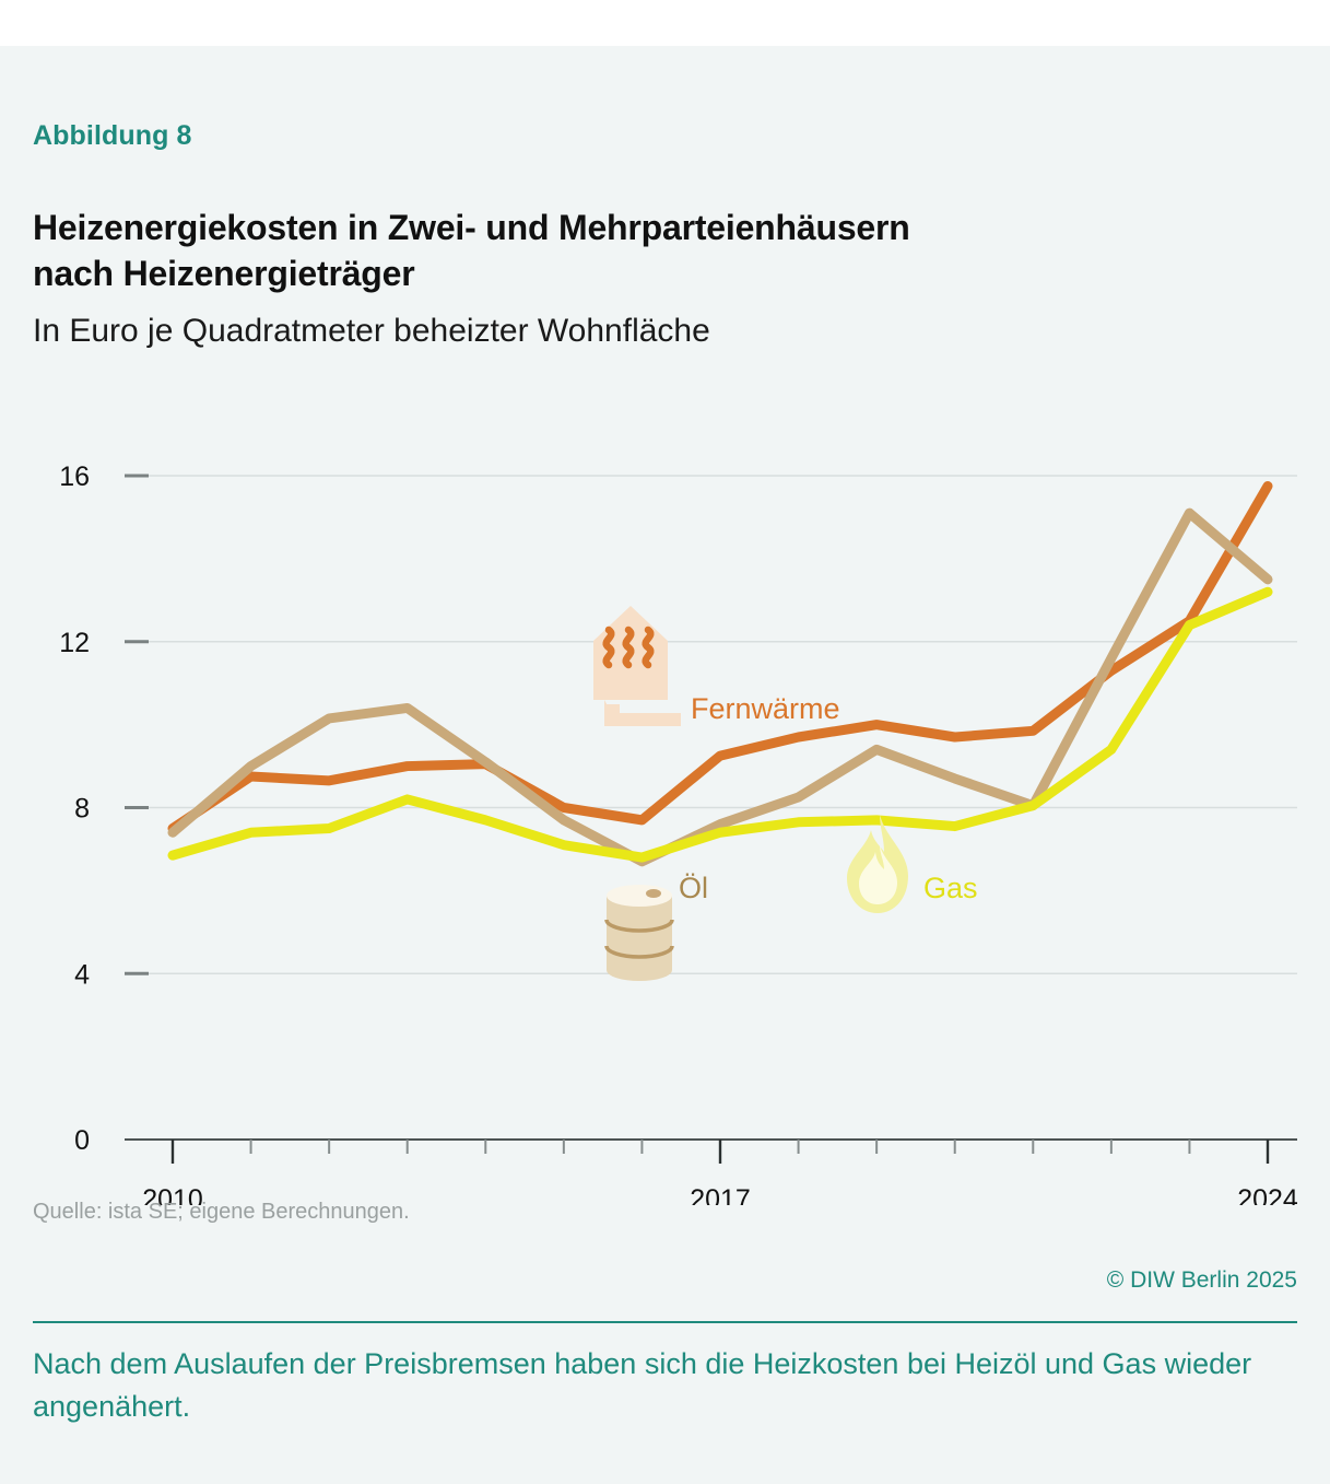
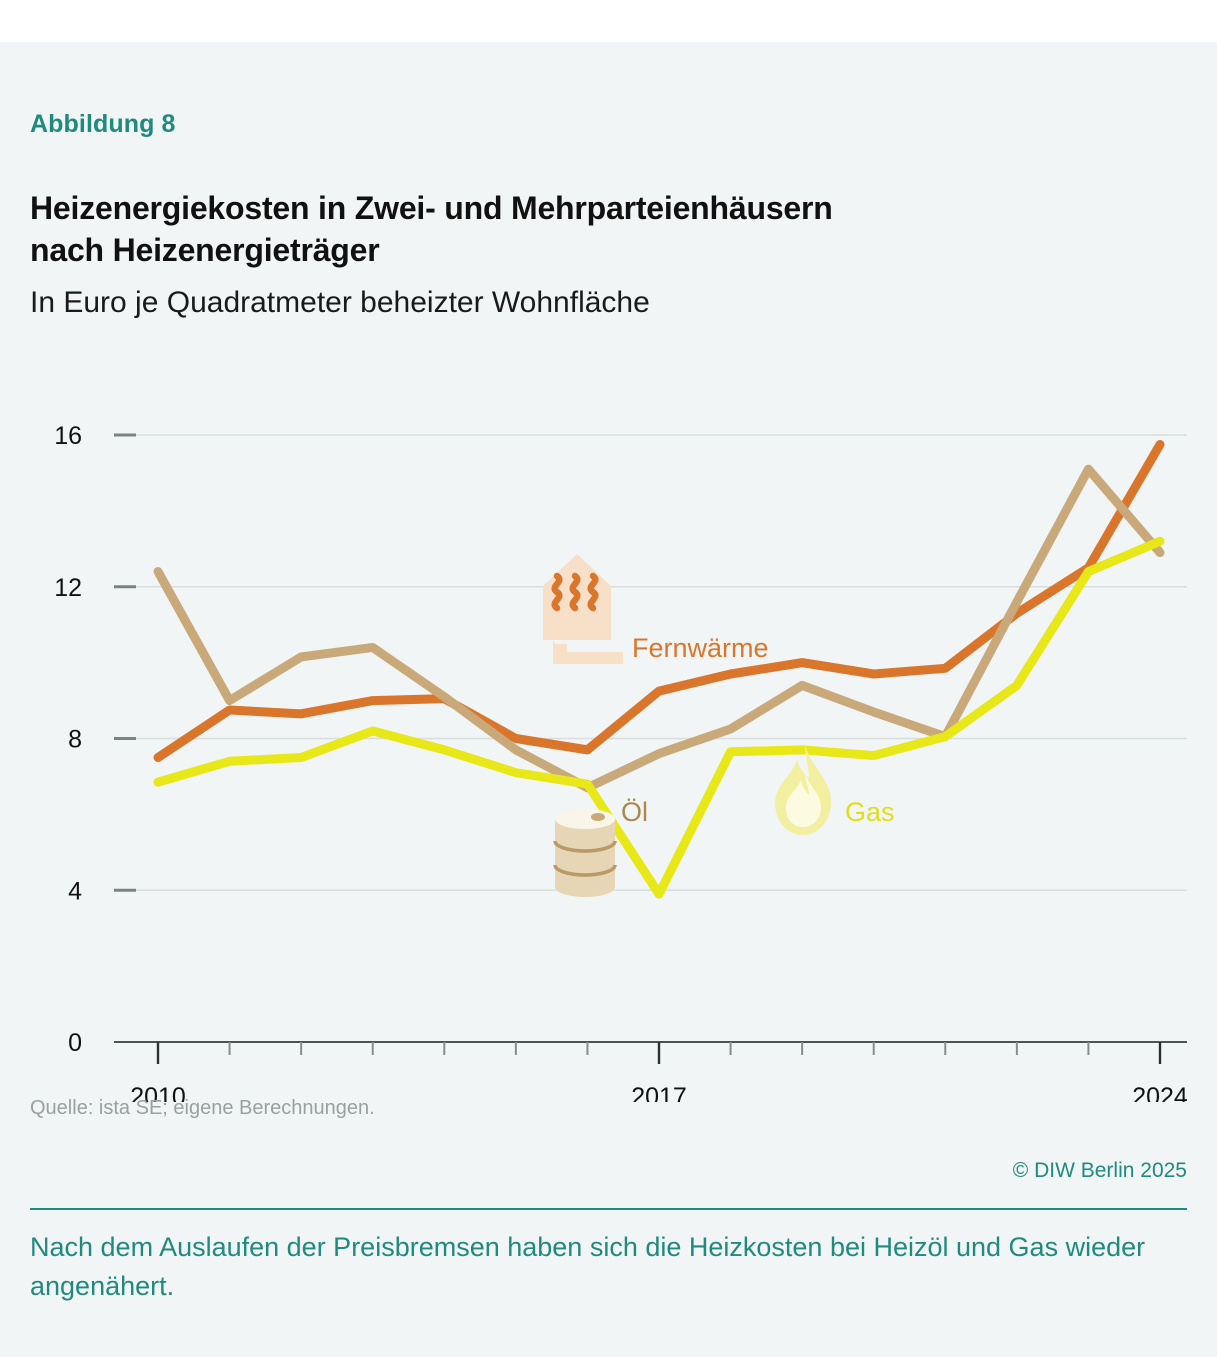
Öl/2010: 7.4 -> 12.4
Gas/2017: 7.4 -> 3.9
Öl/2024: 13.5 -> 12.9
